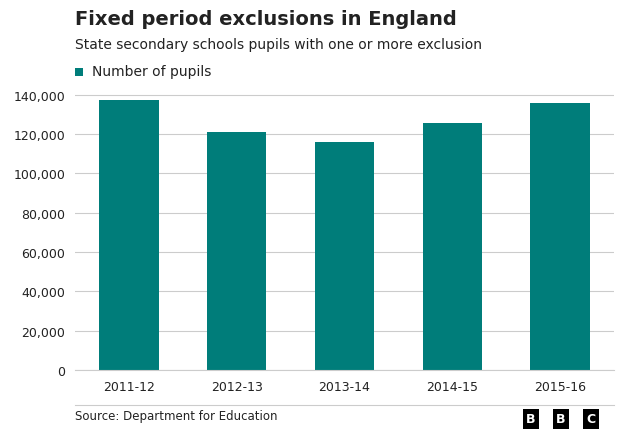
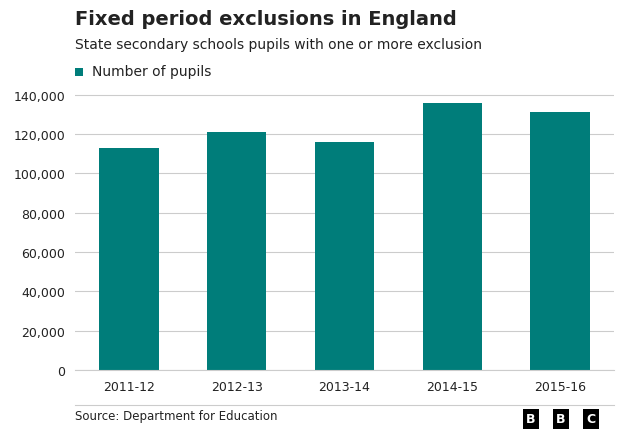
2011-12: 138,000 -> 113,000
2014-15: 126,000 -> 136,000
2015-16: 136,000 -> 131,000
